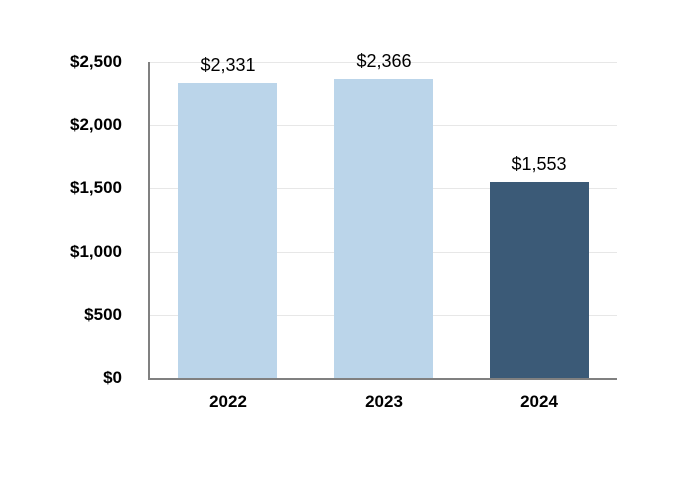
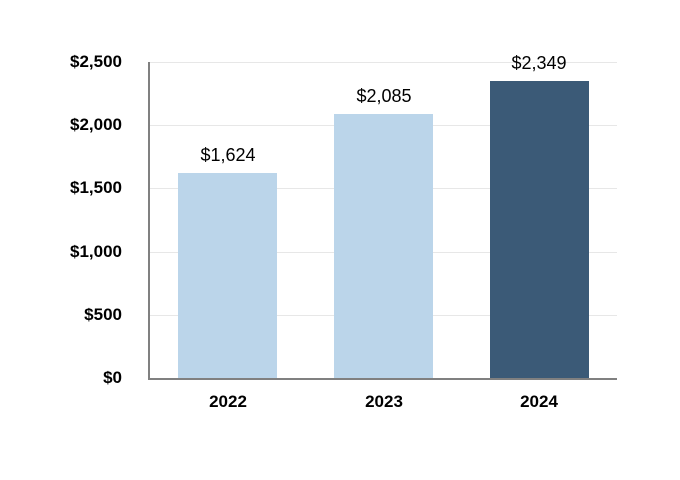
2022: $2,331 -> $1,624
2023: $2,366 -> $2,085
2024: $1,553 -> $2,349
